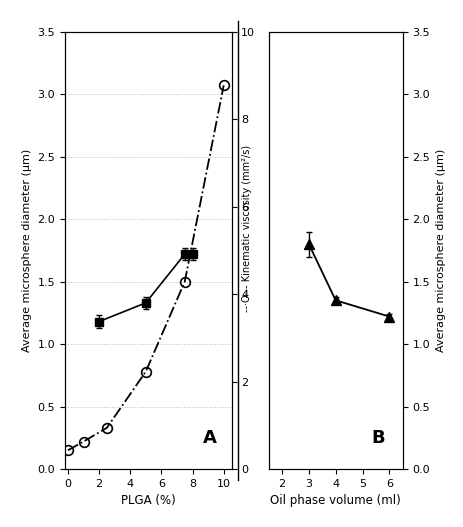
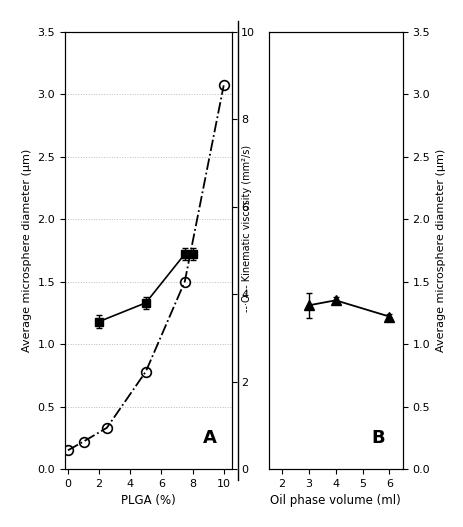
3: 1.80 -> 1.31
